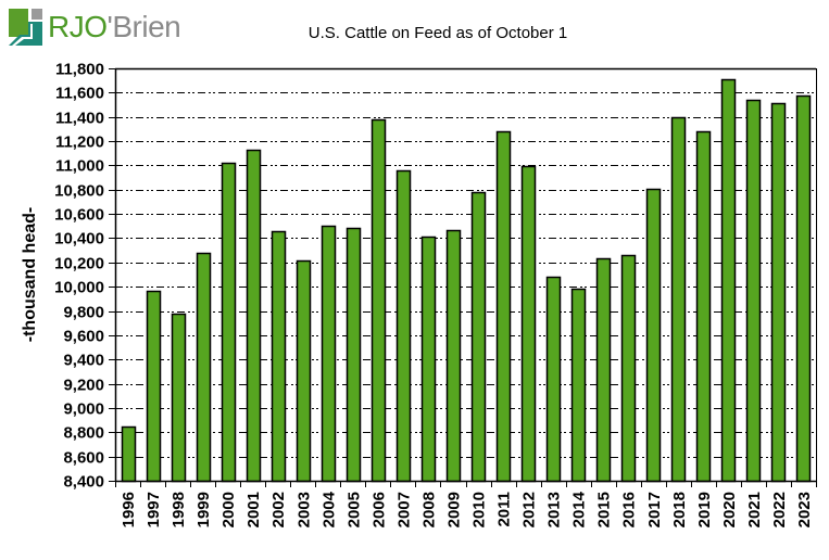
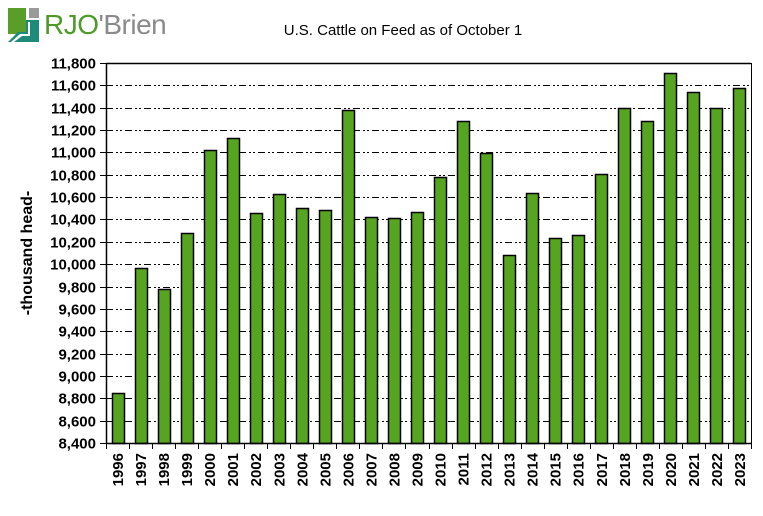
2003: 10210 -> 10630
2007: 10960 -> 10420
2014: 9980 -> 10640
2022: 11510 -> 11400
